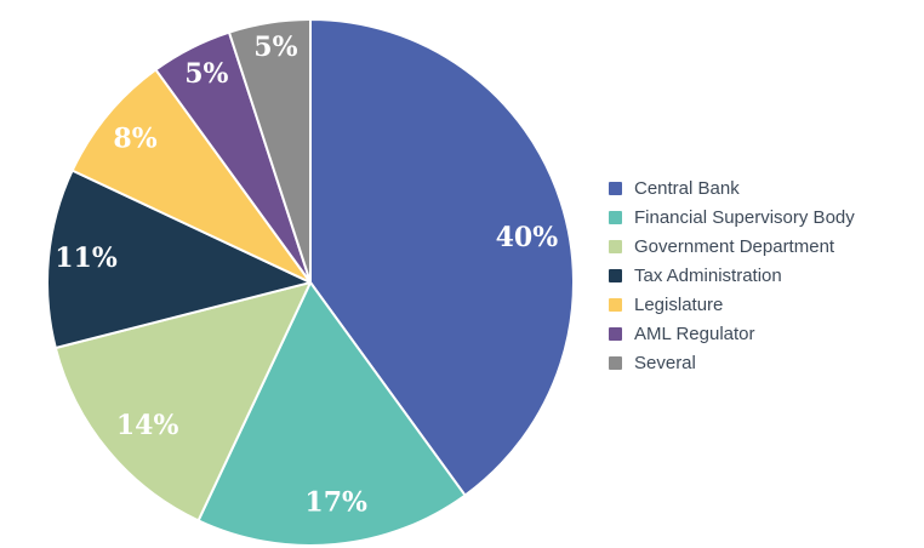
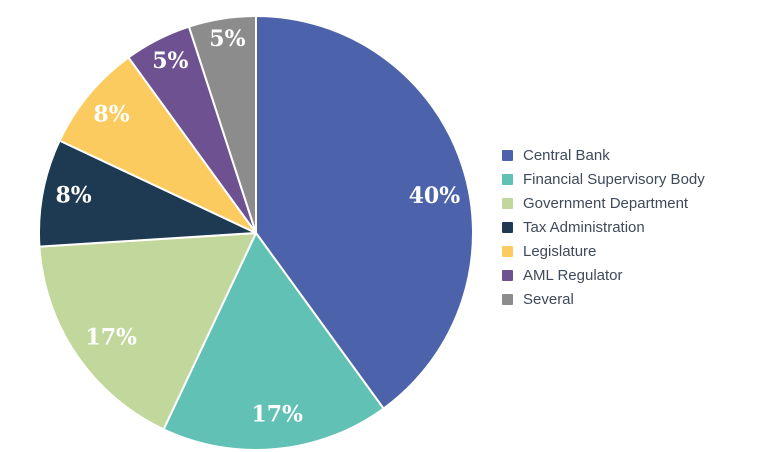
Government Department: 14% -> 17%
Tax Administration: 11% -> 8%
